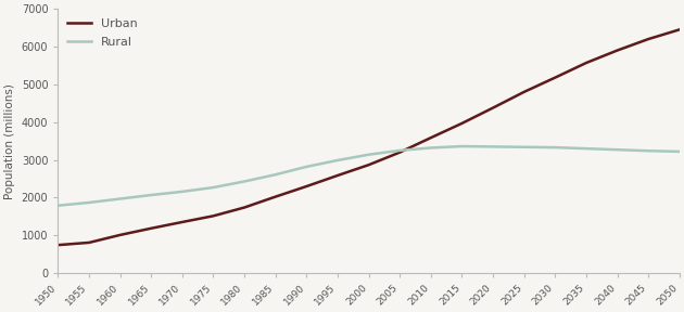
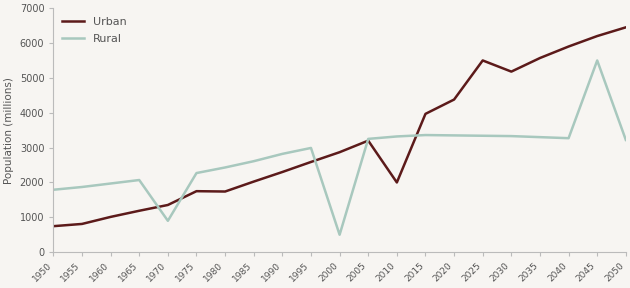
Rural/1970: 2160 -> 900
Urban/1975: 1520 -> 1750
Rural/2000: 3140 -> 500
Urban/2010: 3590 -> 2000
Urban/2025: 4800 -> 5500
Rural/2045: 3240 -> 5500
